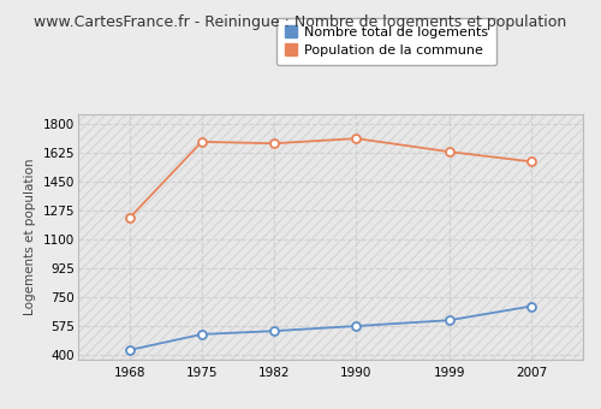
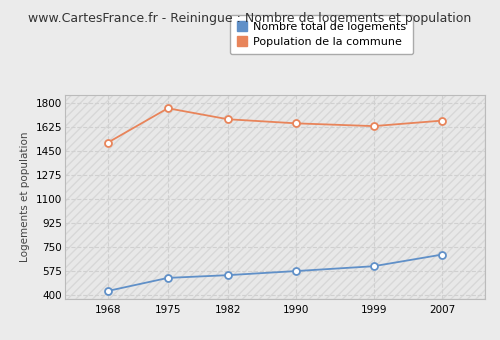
Population de la commune/1968: 1230 -> 1510
Population de la commune/1975: 1690 -> 1760
Population de la commune/1990: 1710 -> 1650
Population de la commune/2007: 1570 -> 1670
